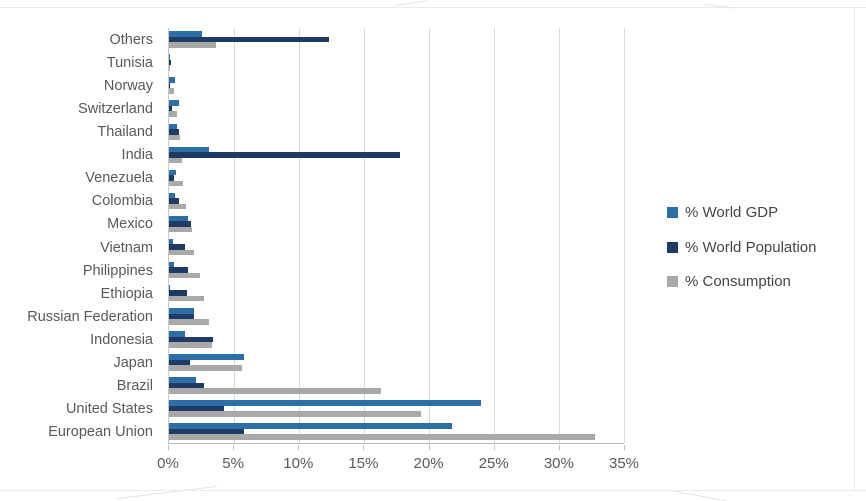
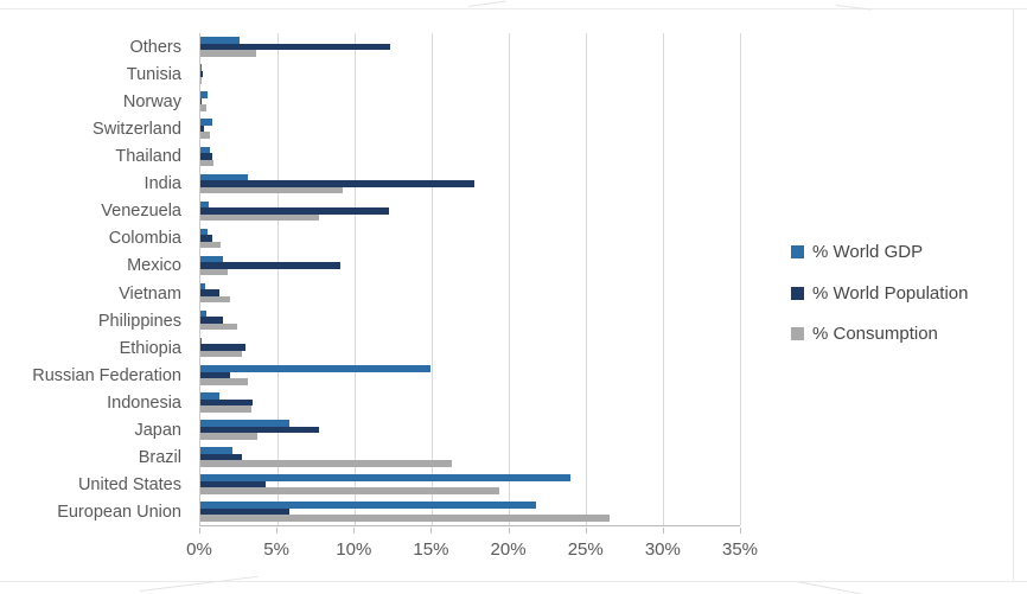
% Consumption/India: 1.0% -> 9.2%
% World Population/Venezuela: 0.3% -> 12.2%
% Consumption/Venezuela: 1.1% -> 7.7%
% World Population/Mexico: 1.7% -> 9.1%
% World Population/Ethiopia: 1.4% -> 2.9%
% World GDP/Russian Federation: 1.9% -> 14.9%
% World Population/Japan: 1.6% -> 7.7%
% Consumption/Japan: 5.6% -> 3.7%
% Consumption/European Union: 32.8% -> 26.5%
